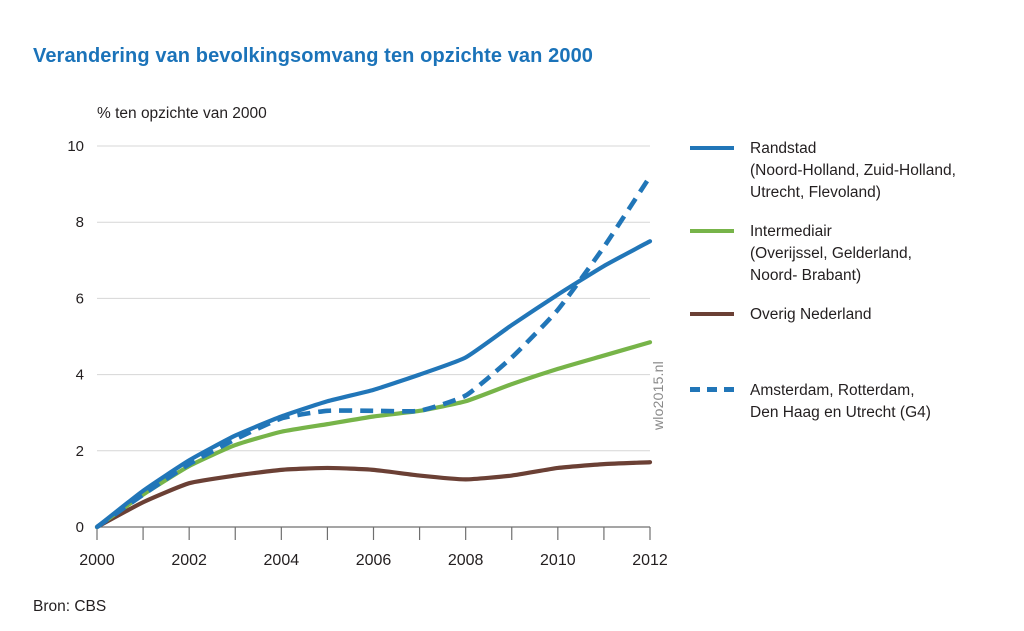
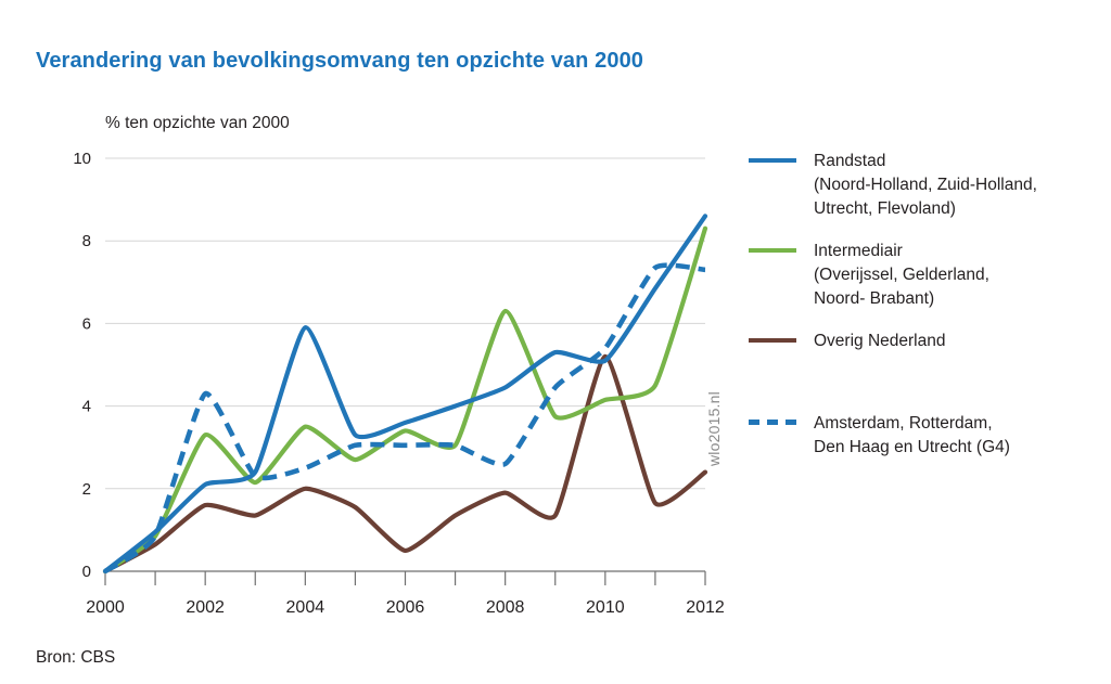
Randstad (Noord-Holland, Zuid-Holland, Utrecht, Flevoland)/2002: 1.8 -> 2.1
Intermediair (Overijssel, Gelderland, Noord- Brabant)/2002: 1.6 -> 3.3
Overig Nederland/2002: 1.1 -> 1.6
Amsterdam, Rotterdam, Den Haag en Utrecht (G4)/2002: 1.6 -> 4.3
Randstad (Noord-Holland, Zuid-Holland, Utrecht, Flevoland)/2004: 2.9 -> 5.9
Intermediair (Overijssel, Gelderland, Noord- Brabant)/2004: 2.5 -> 3.5
Overig Nederland/2004: 1.5 -> 2.0
Amsterdam, Rotterdam, Den Haag en Utrecht (G4)/2004: 2.9 -> 2.5
Intermediair (Overijssel, Gelderland, Noord- Brabant)/2006: 2.9 -> 3.4
Overig Nederland/2006: 1.5 -> 0.5
Intermediair (Overijssel, Gelderland, Noord- Brabant)/2008: 3.3 -> 6.3
Overig Nederland/2008: 1.2 -> 1.9
Amsterdam, Rotterdam, Den Haag en Utrecht (G4)/2008: 3.5 -> 2.6
Randstad (Noord-Holland, Zuid-Holland, Utrecht, Flevoland)/2010: 6.1 -> 5.1
Overig Nederland/2010: 1.6 -> 5.2
Amsterdam, Rotterdam, Den Haag en Utrecht (G4)/2010: 5.7 -> 5.4
Randstad (Noord-Holland, Zuid-Holland, Utrecht, Flevoland)/2012: 7.5 -> 8.6
Intermediair (Overijssel, Gelderland, Noord- Brabant)/2012: 4.8 -> 8.3
Overig Nederland/2012: 1.7 -> 2.4
Amsterdam, Rotterdam, Den Haag en Utrecht (G4)/2012: 9.2 -> 7.3
